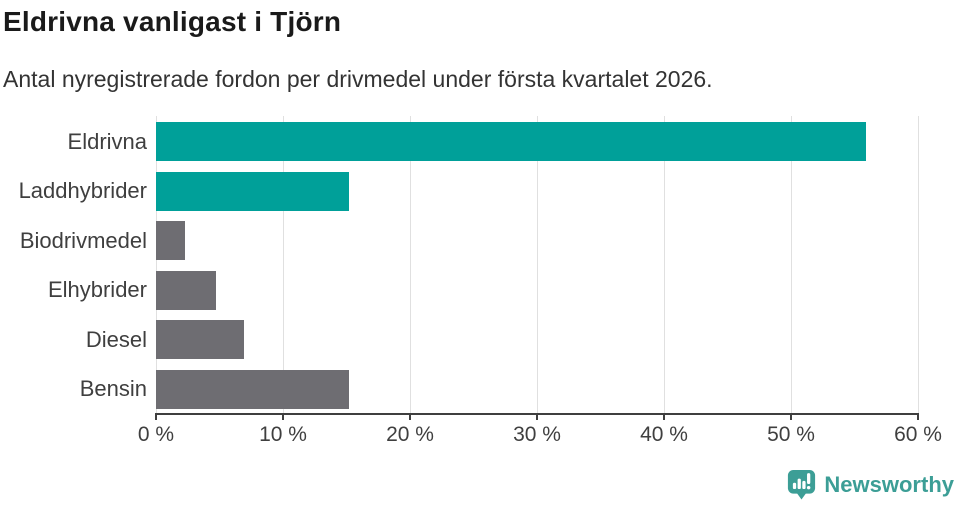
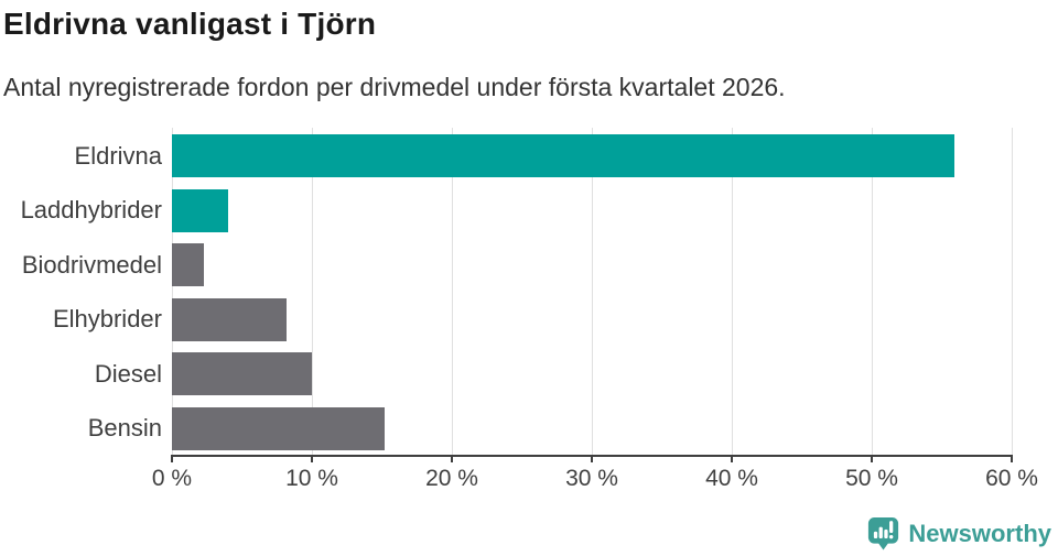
Laddhybrider: 15.2% -> 4.0%
Elhybrider: 4.7% -> 8.2%
Diesel: 6.9% -> 10.0%
